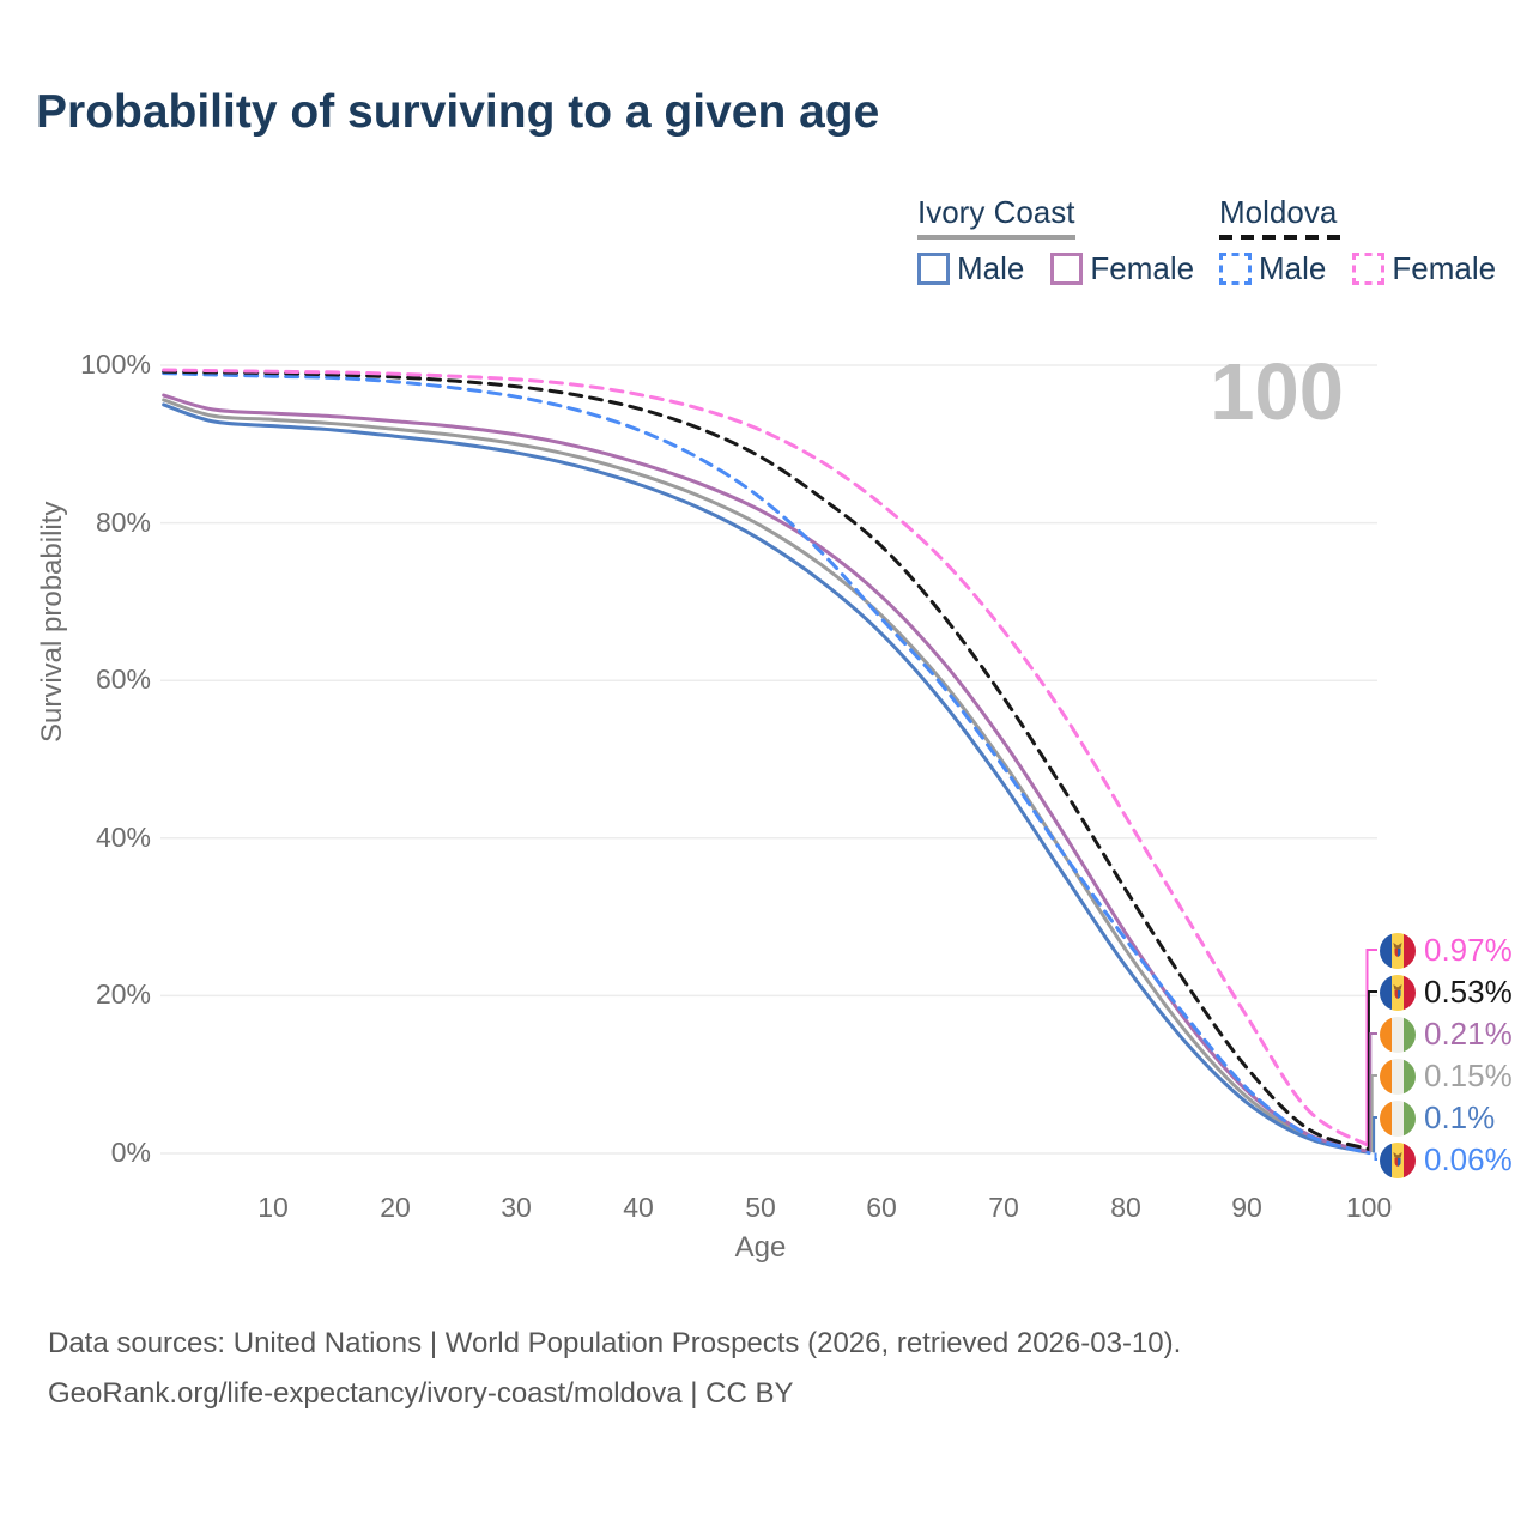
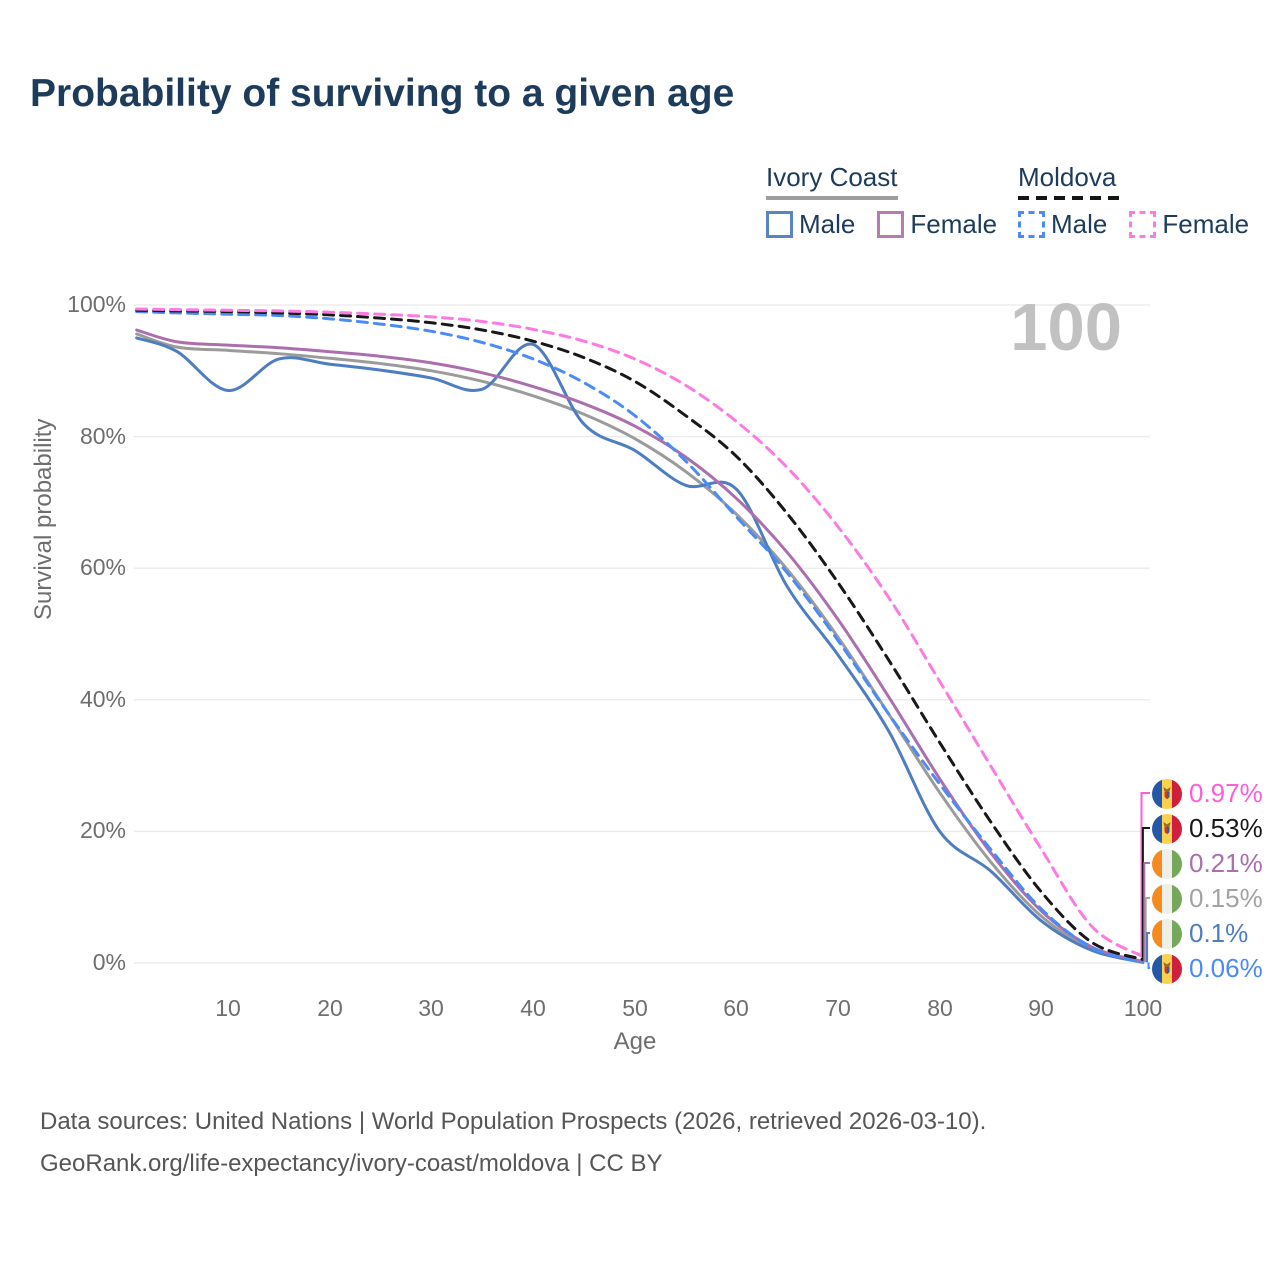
Ivory Coast Male/10: 92% -> 87%
Ivory Coast Male/40: 85% -> 94%
Ivory Coast Male/60: 66% -> 72%
Ivory Coast Male/80: 24% -> 20%
